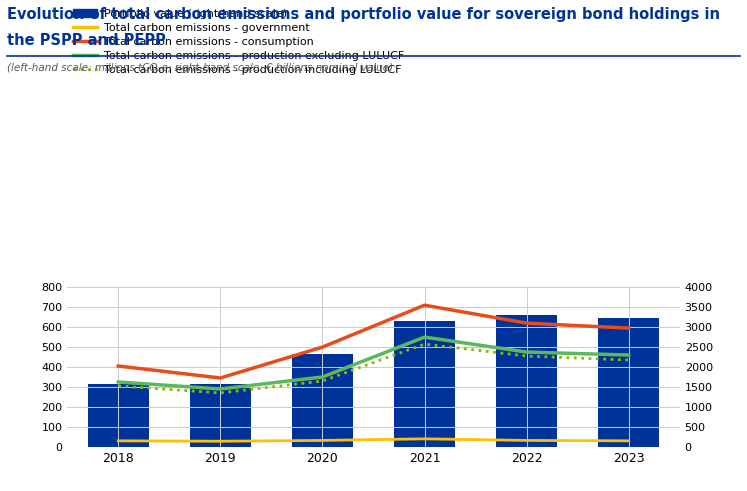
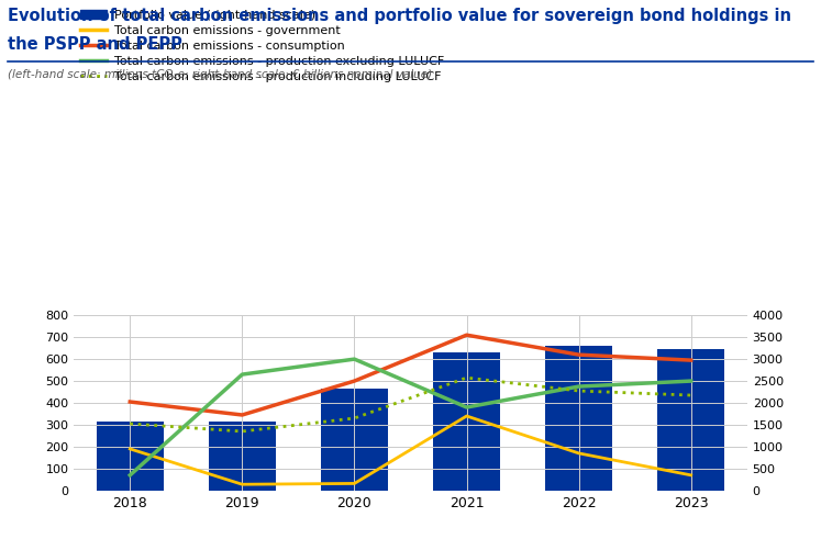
Total carbon emissions - government/2018: 30 -> 190
Total carbon emissions - production excluding LULUCF/2018: 320 -> 70
Total carbon emissions - production excluding LULUCF/2019: 290 -> 530
Total carbon emissions - production excluding LULUCF/2020: 350 -> 600
Total carbon emissions - government/2021: 40 -> 340
Total carbon emissions - production excluding LULUCF/2021: 550 -> 380
Total carbon emissions - government/2022: 30 -> 170
Total carbon emissions - government/2023: 30 -> 70
Total carbon emissions - production excluding LULUCF/2023: 460 -> 500
